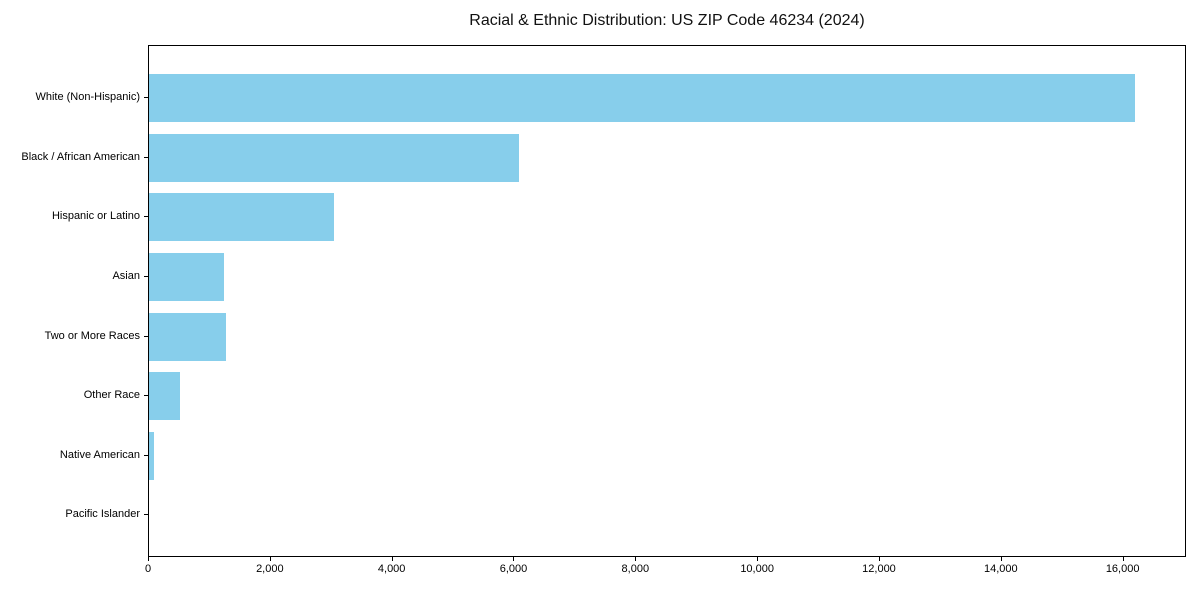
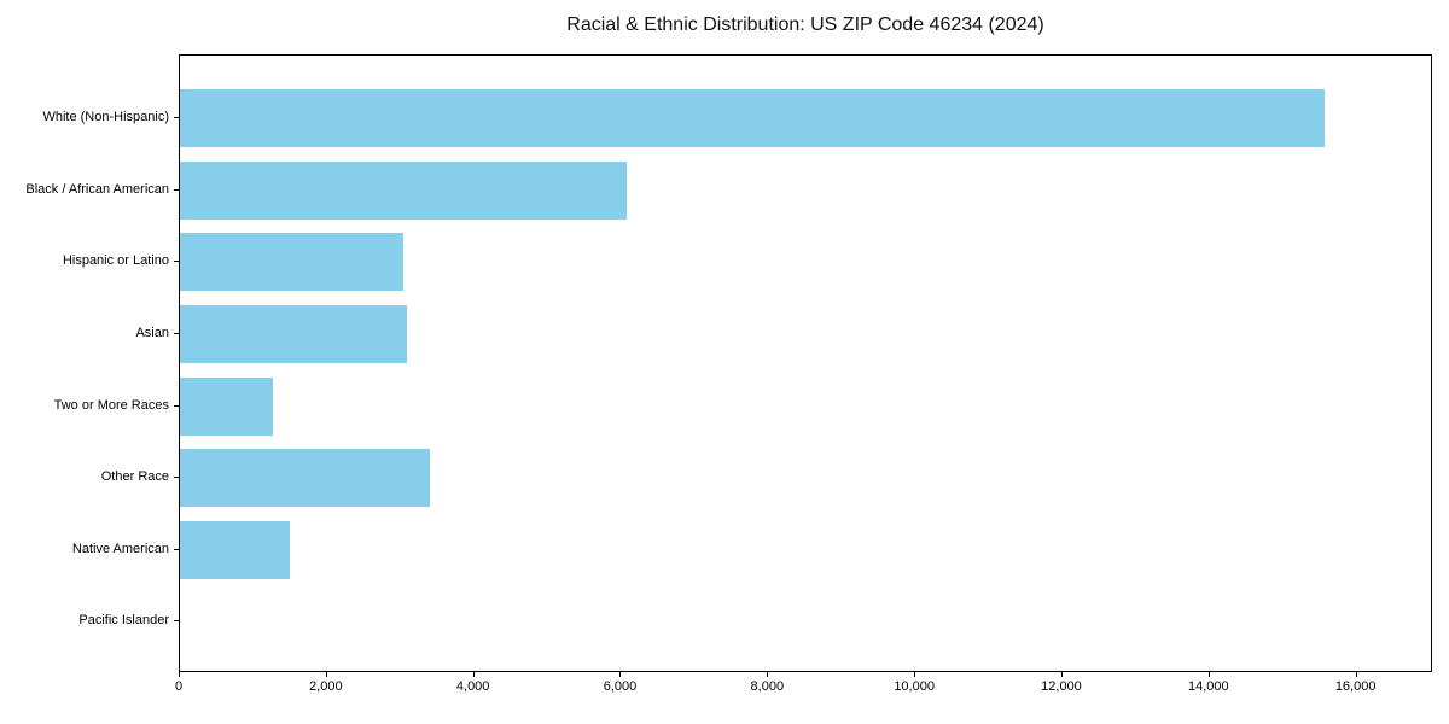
White (Non-Hispanic): 16200 -> 15600
Asian: 1200 -> 3100
Other Race: 500 -> 3400
Native American: 100 -> 1500
